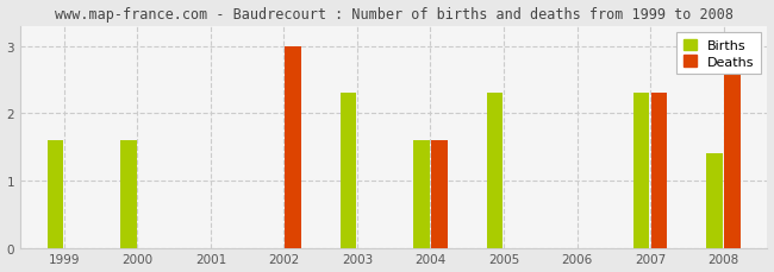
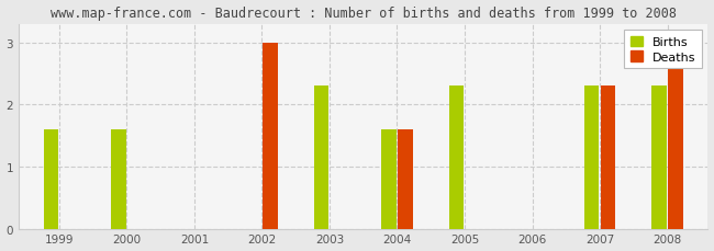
Births/2008: 1.4 -> 2.3
